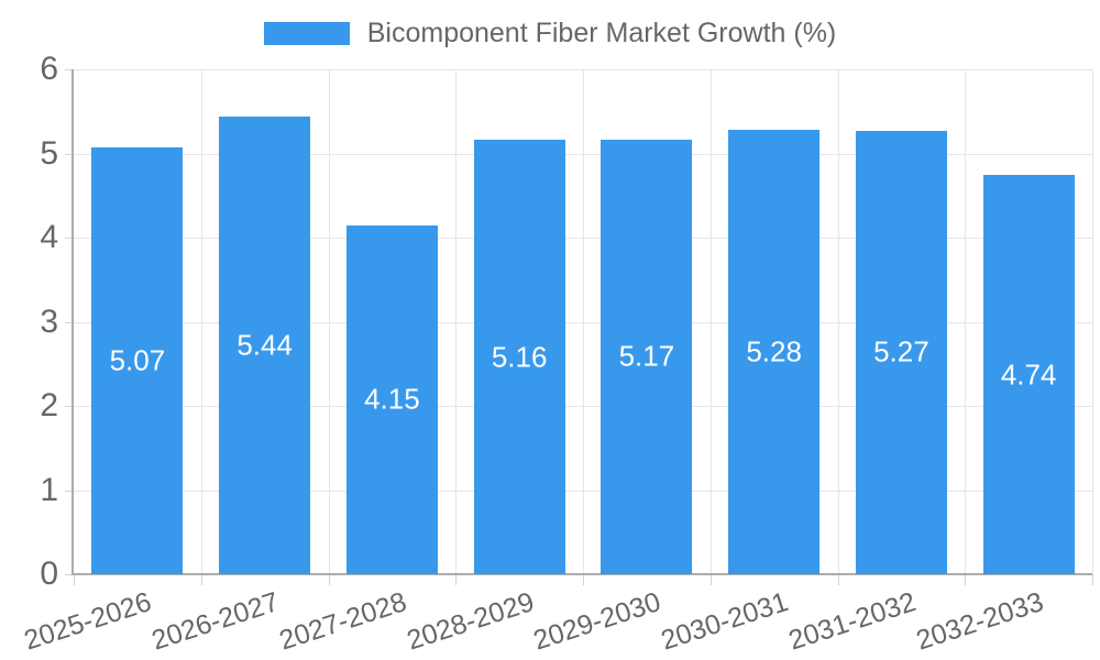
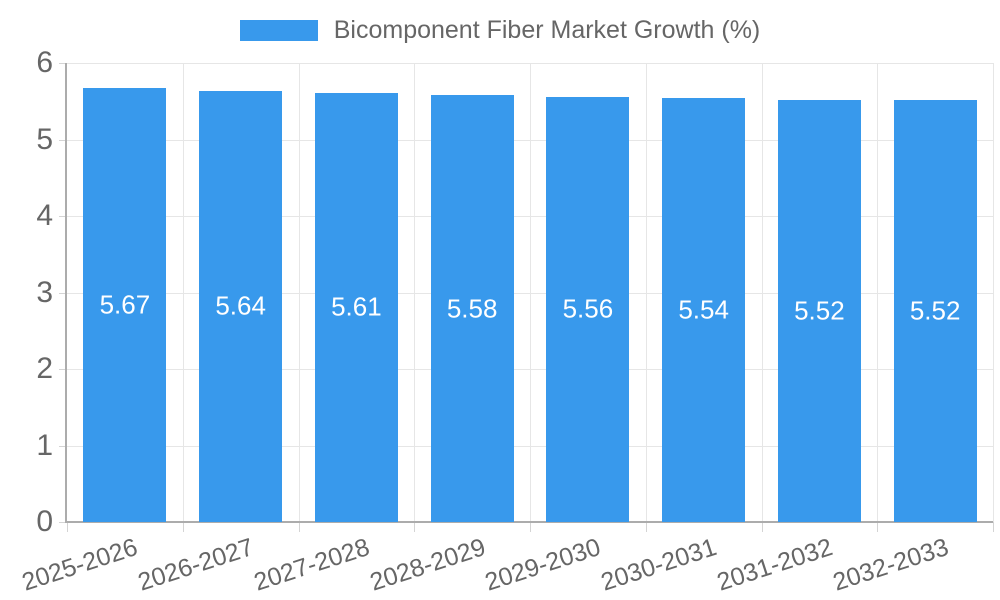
2025-2026: 5.07 -> 5.67
2026-2027: 5.44 -> 5.64
2027-2028: 4.15 -> 5.61
2028-2029: 5.16 -> 5.58
2029-2030: 5.17 -> 5.56
2030-2031: 5.28 -> 5.54
2031-2032: 5.27 -> 5.52
2032-2033: 4.74 -> 5.52
